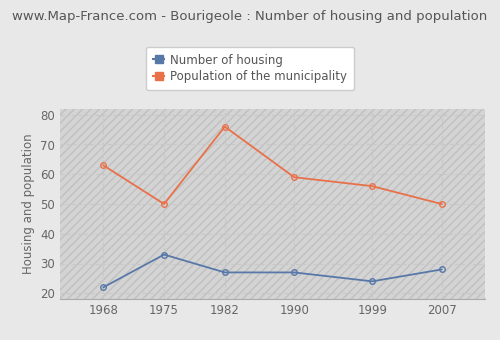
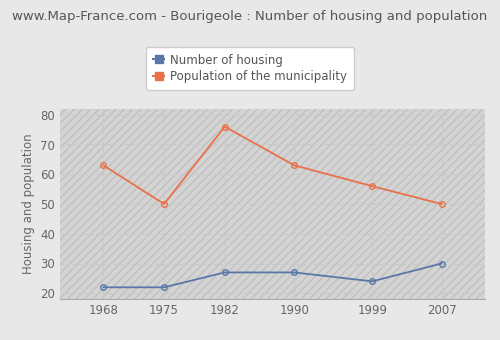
Number of housing/1975: 33 -> 22
Population of the municipality/1990: 59 -> 63
Number of housing/2007: 28 -> 30
